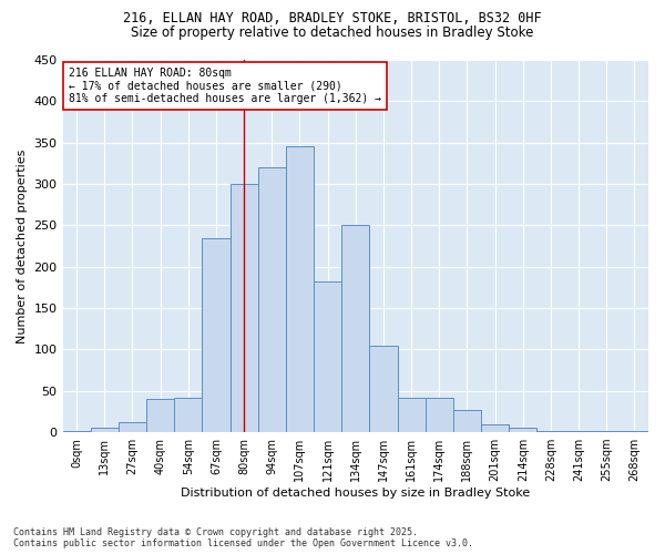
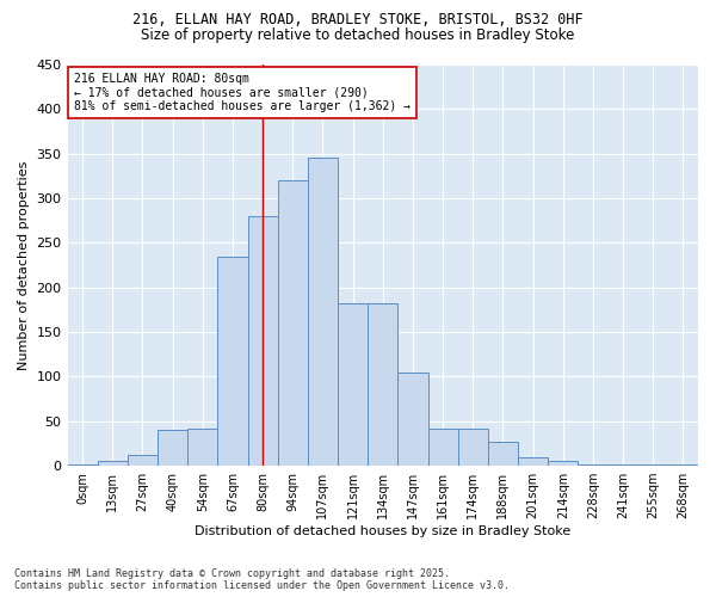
80sqm: 300 -> 280
134sqm: 250 -> 182
